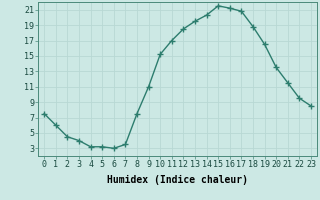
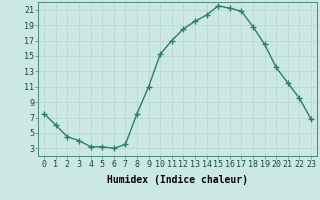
23: 8.5 -> 6.8
